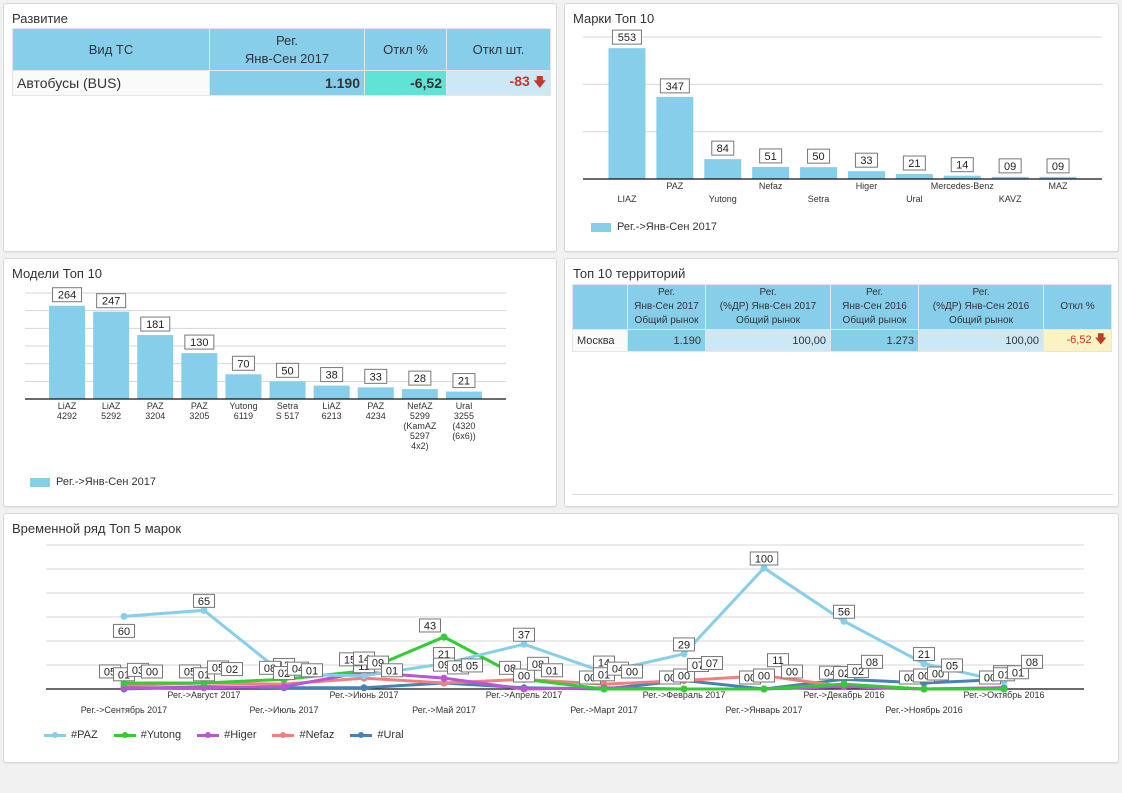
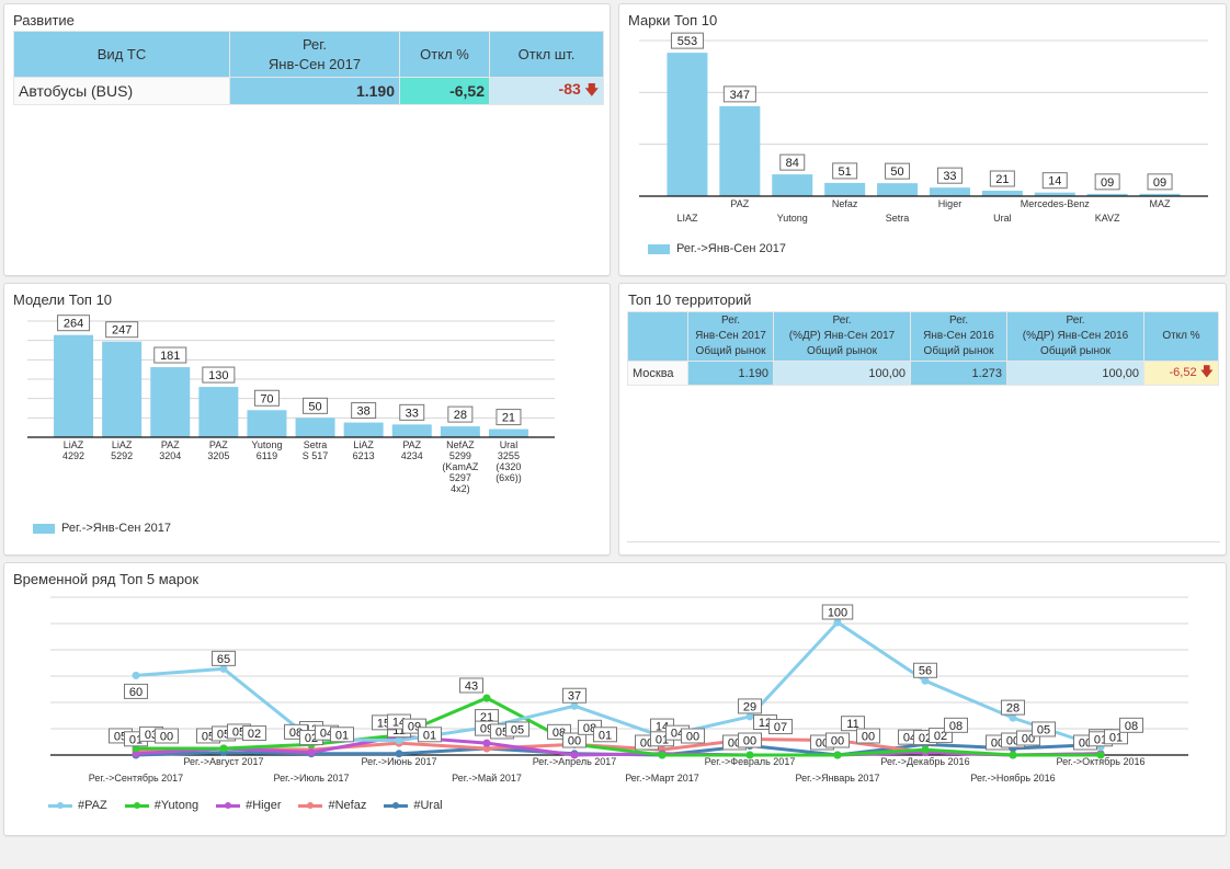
Временной ряд Топ 5 марок/#Higer/Рег.->Август 2017: 01 -> 05
Временной ряд Топ 5 марок/#Nefaz/Рег.->Февраль 2017: 07 -> 12
Временной ряд Топ 5 марок/#PAZ/Рег.->Ноябрь 2016: 21 -> 28
